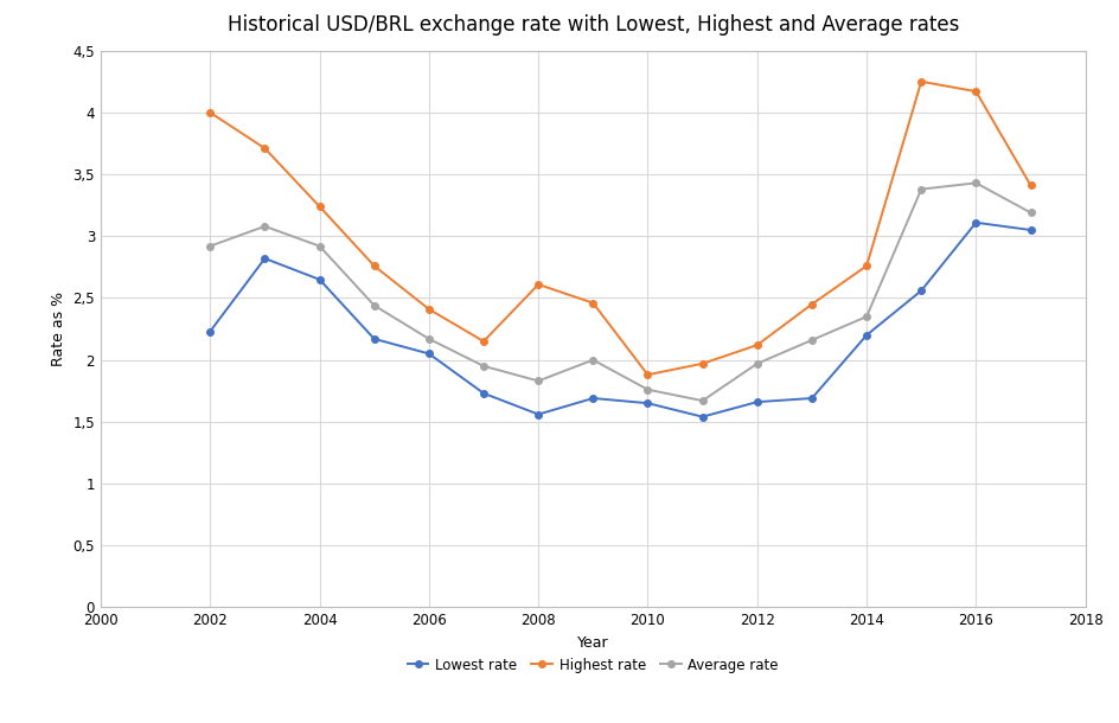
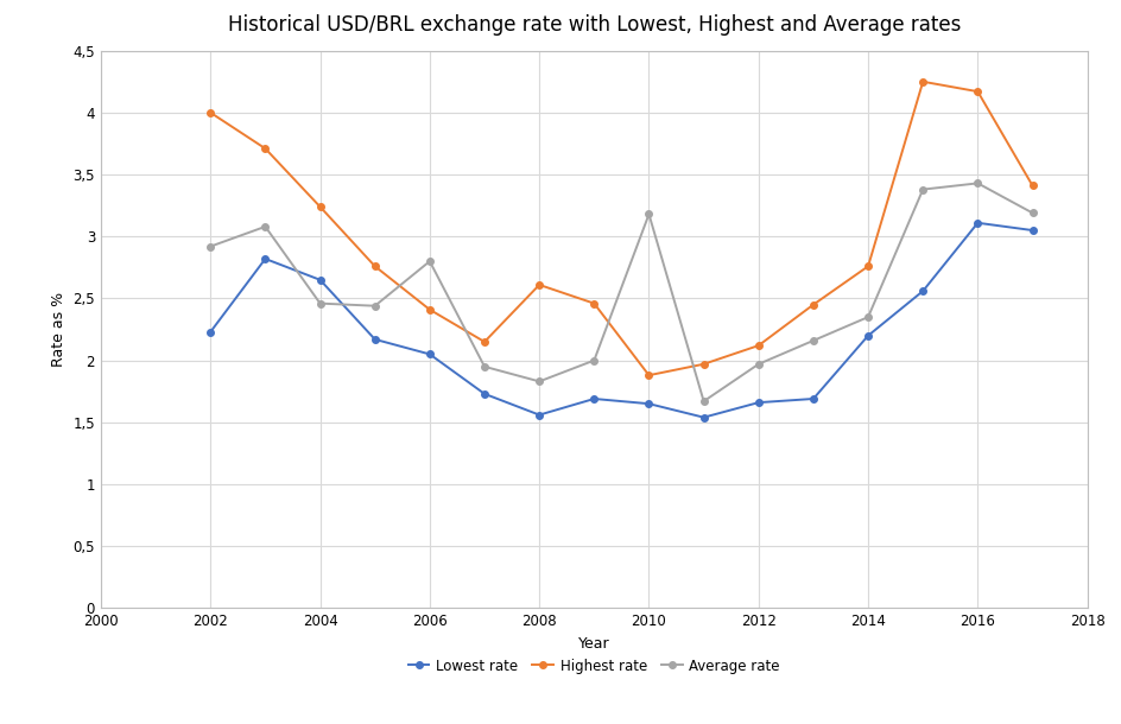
Average rate/2004: 2,92 -> 2,46
Average rate/2006: 2,17 -> 2,80
Average rate/2010: 1,76 -> 3,18
